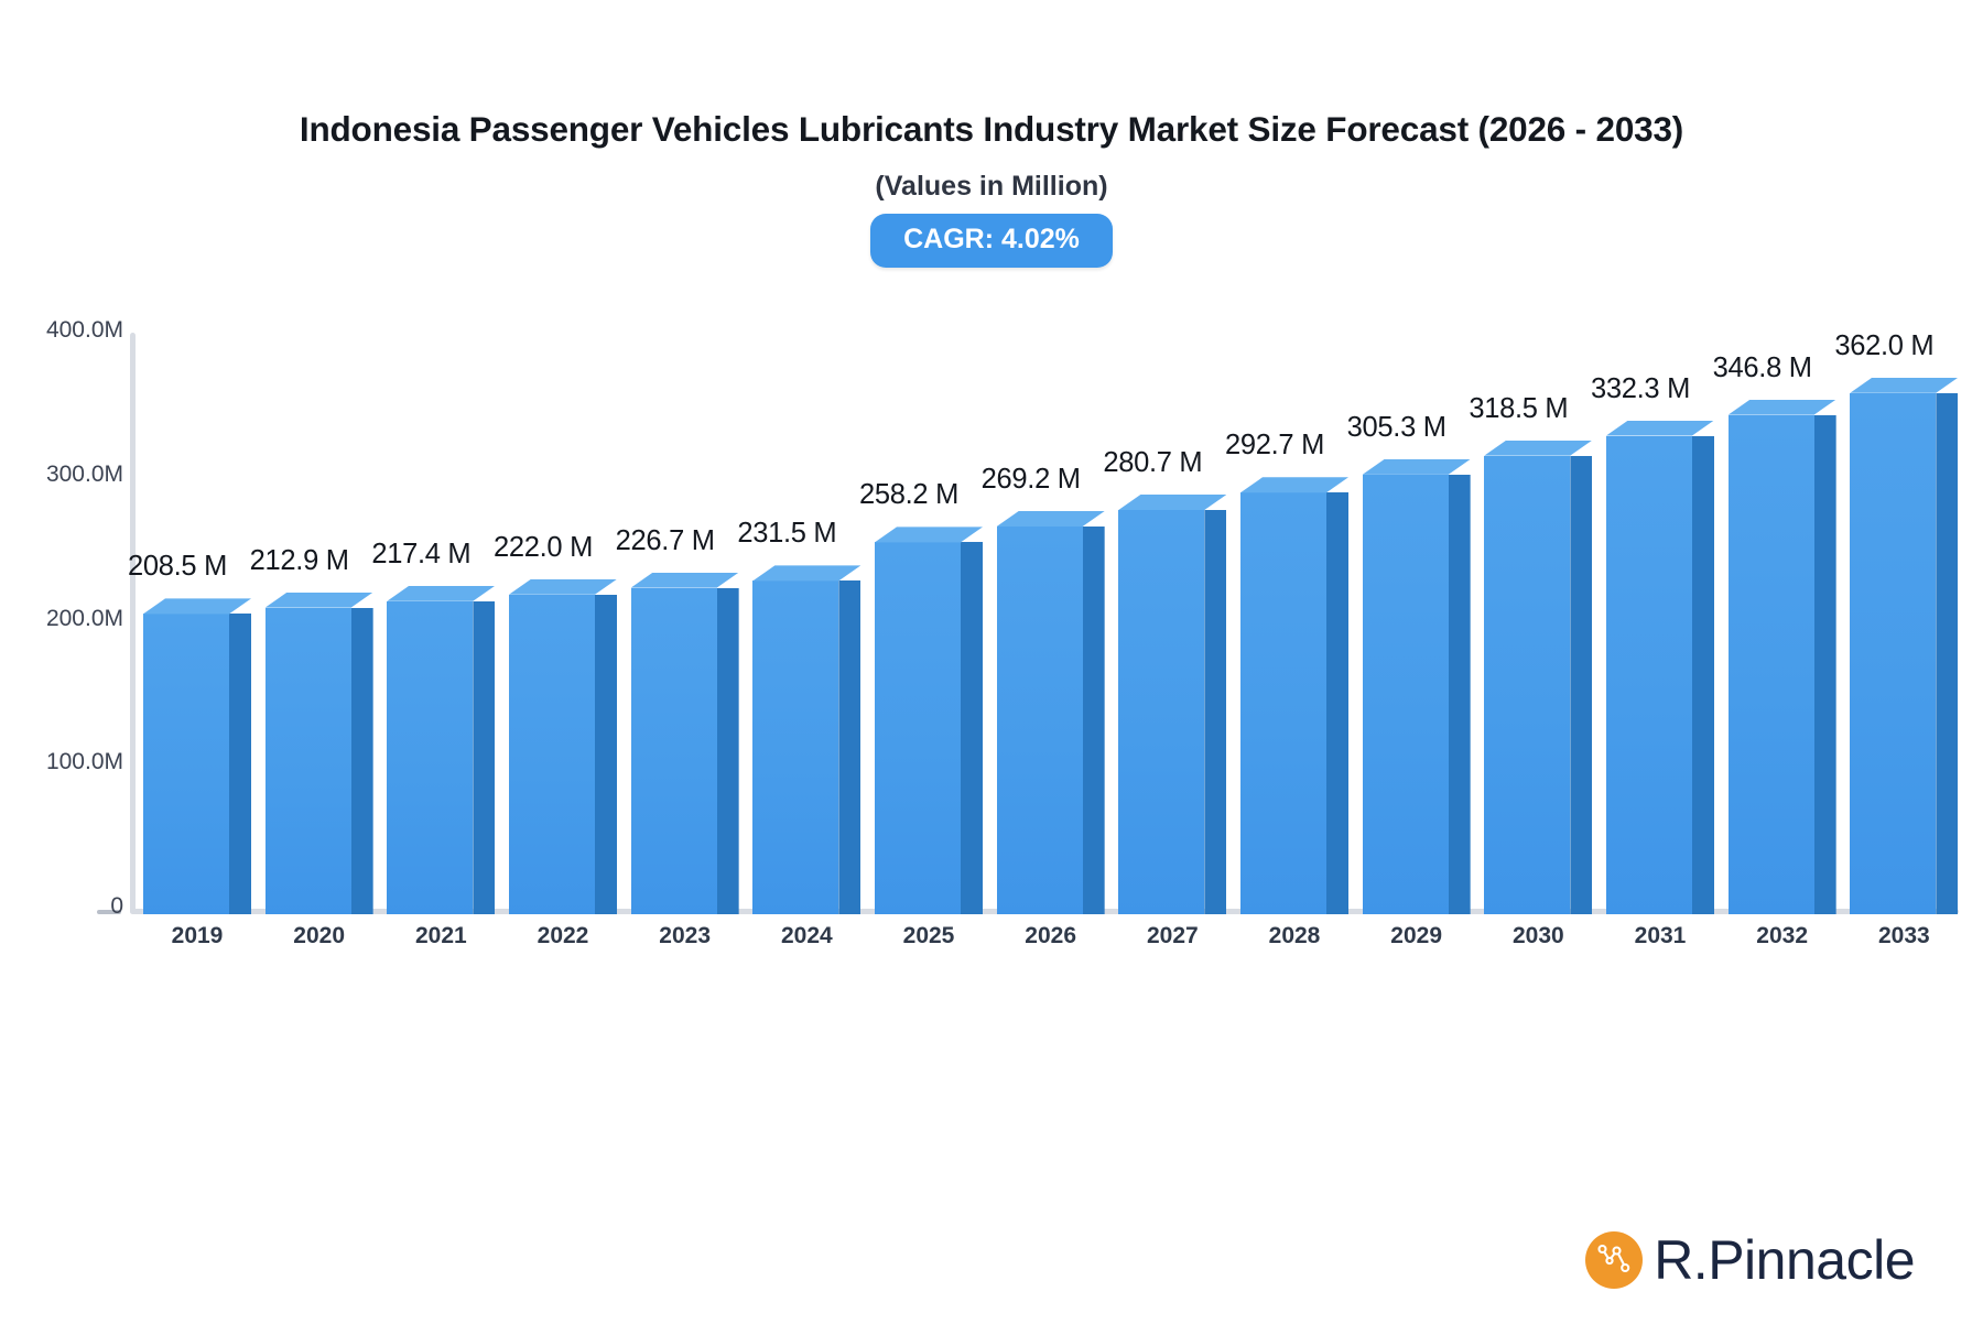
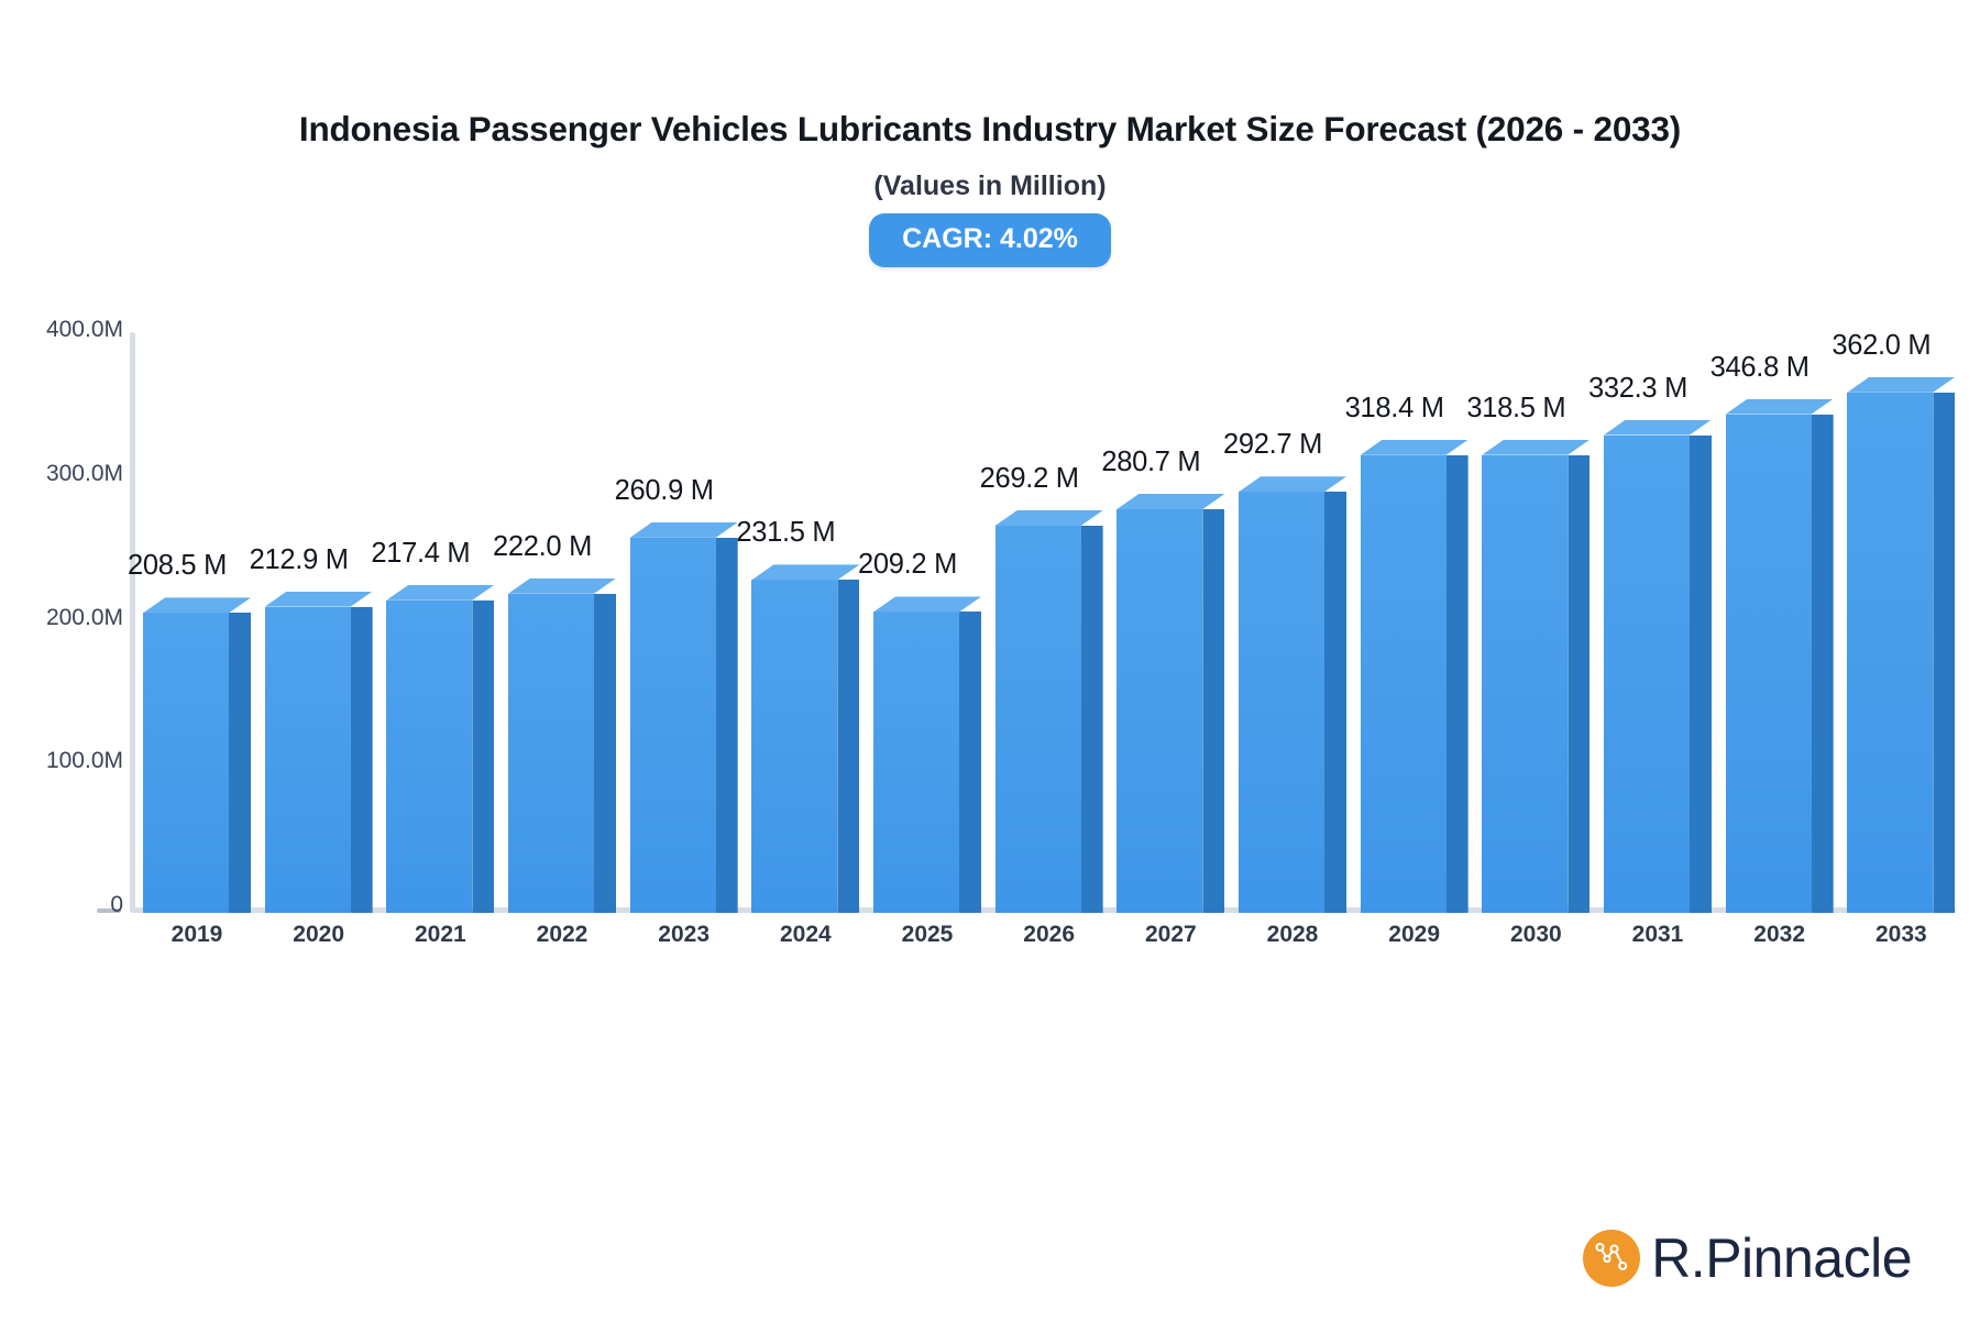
2023: 226.7 -> 260.9
2025: 258.2 -> 209.2
2029: 305.3 -> 318.4
